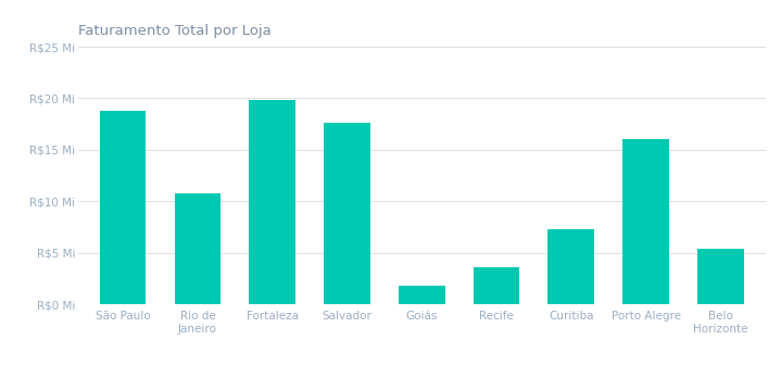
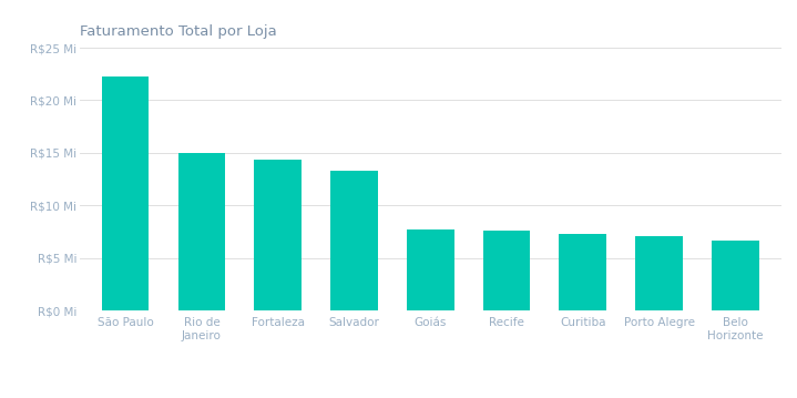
São Paulo: R$18.8 Mi -> R$22.3 Mi
Rio de Janeiro: R$10.8 Mi -> R$15.0 Mi
Fortaleza: R$19.8 Mi -> R$14.3 Mi
Salvador: R$17.6 Mi -> R$13.3 Mi
Goiás: R$1.8 Mi -> R$7.7 Mi
Recife: R$3.6 Mi -> R$7.6 Mi
Porto Alegre: R$16.0 Mi -> R$7.1 Mi
Belo Horizonte: R$5.4 Mi -> R$6.7 Mi
